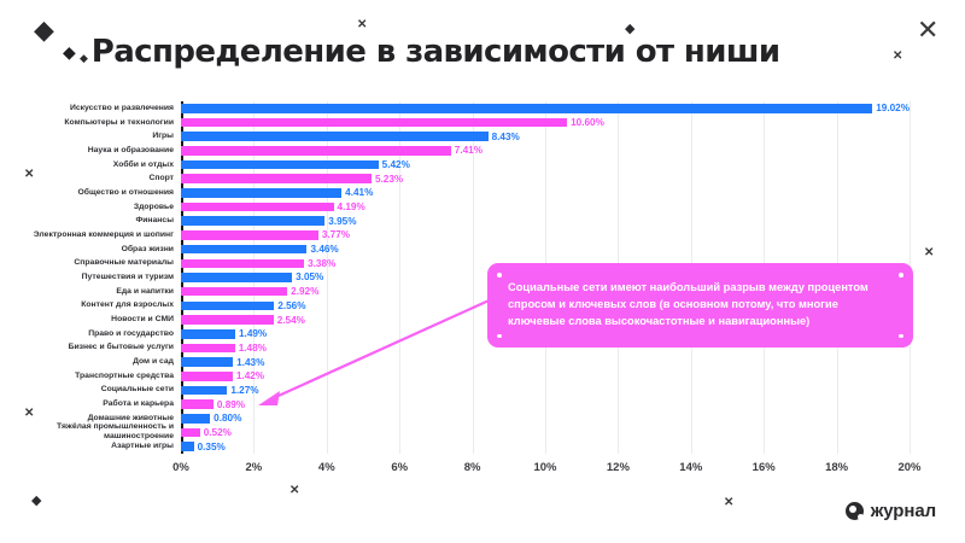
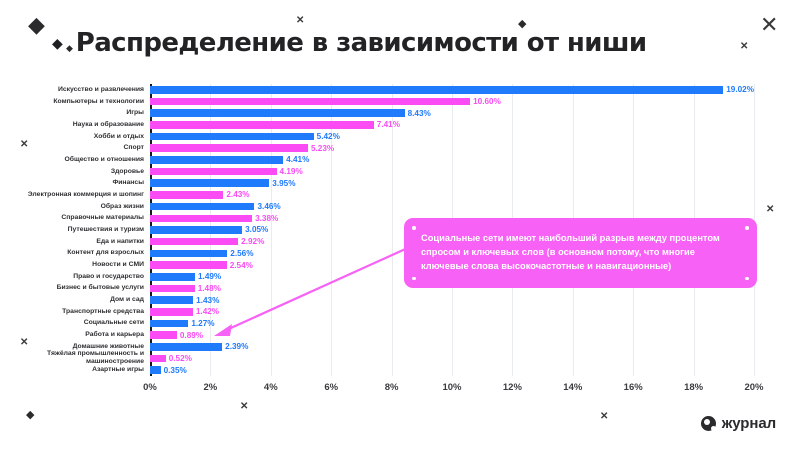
Электронная коммерция и шопинг: 3.77% -> 2.43%
Домашние животные: 0.80% -> 2.39%
